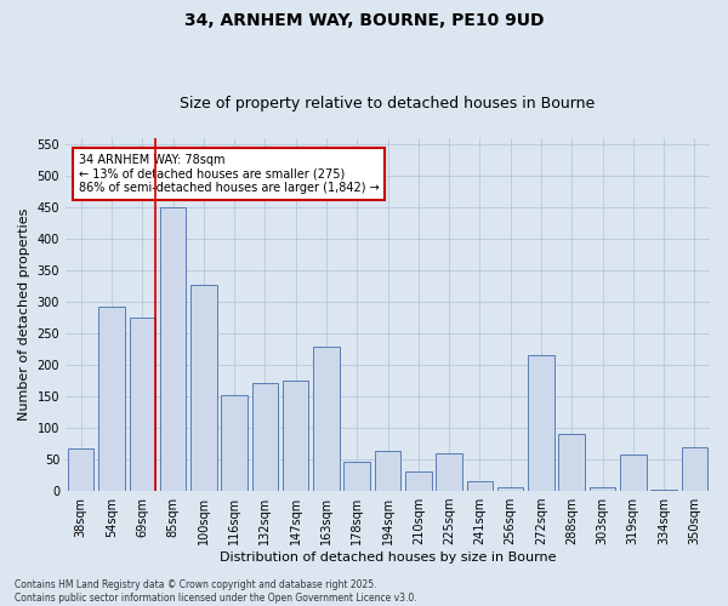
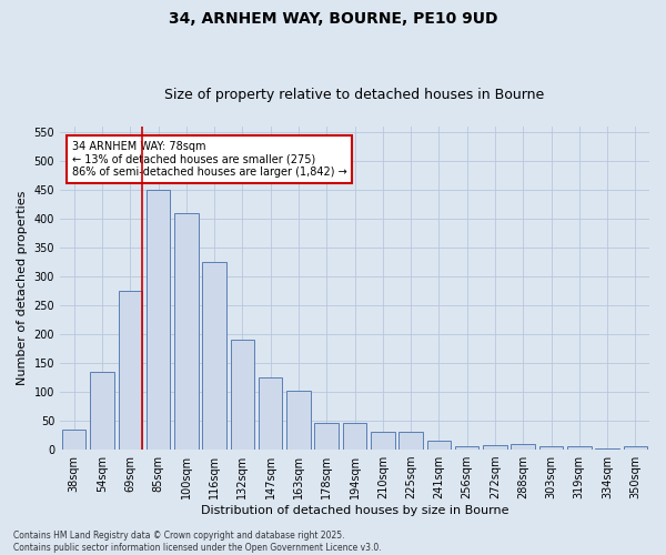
38sqm: 68 -> 35
54sqm: 292 -> 135
100sqm: 328 -> 410
116sqm: 152 -> 325
132sqm: 172 -> 190
147sqm: 176 -> 125
163sqm: 230 -> 103
194sqm: 64 -> 46
225sqm: 60 -> 30
272sqm: 216 -> 8
288sqm: 90 -> 10
319sqm: 58 -> 5
350sqm: 70 -> 5
